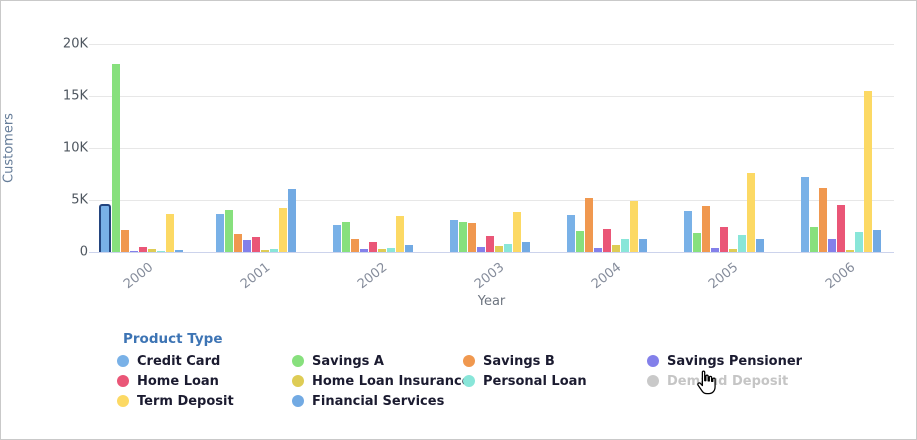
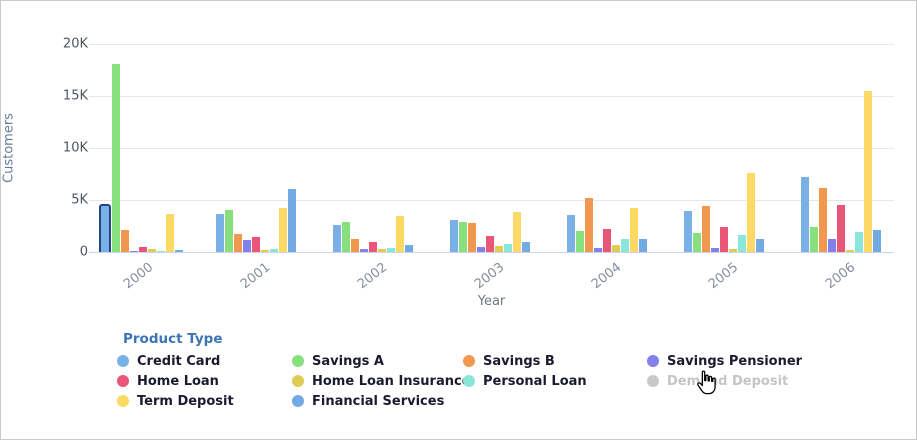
Term Deposit/2004: 4.9K -> 4.2K
